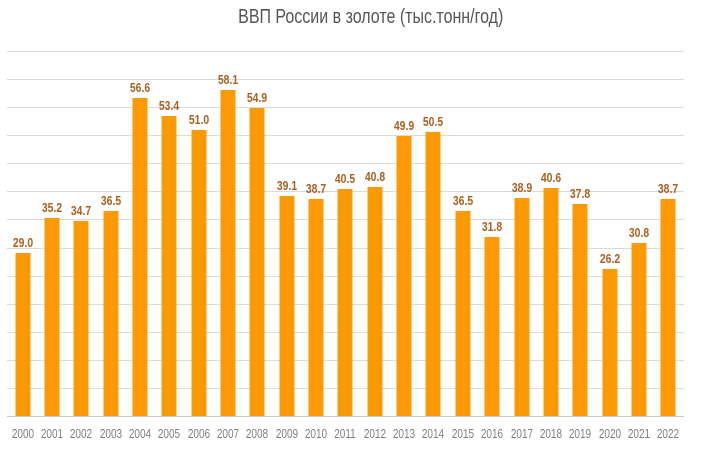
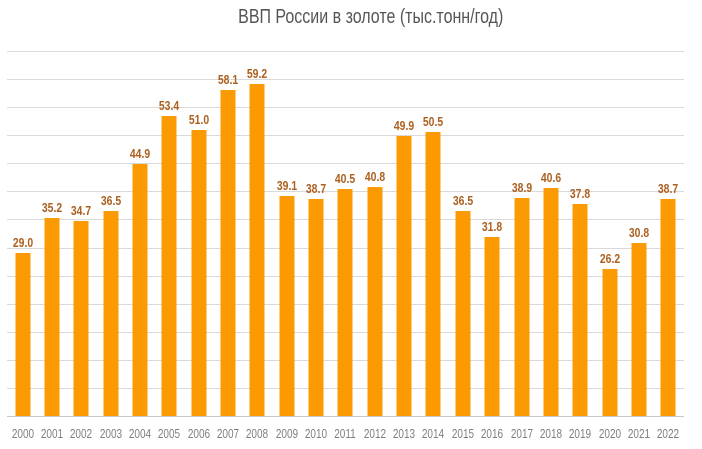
2004: 56.6 -> 44.9
2008: 54.9 -> 59.2
